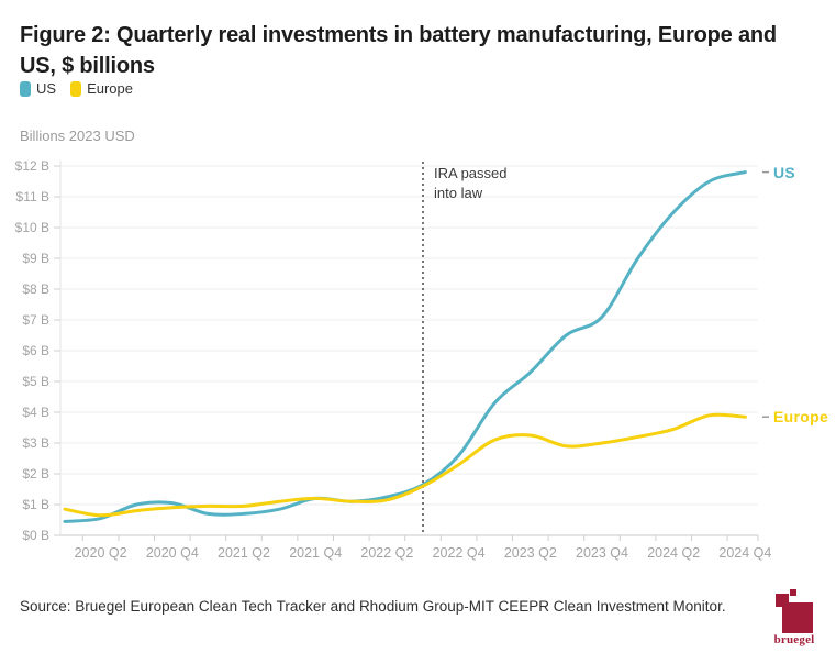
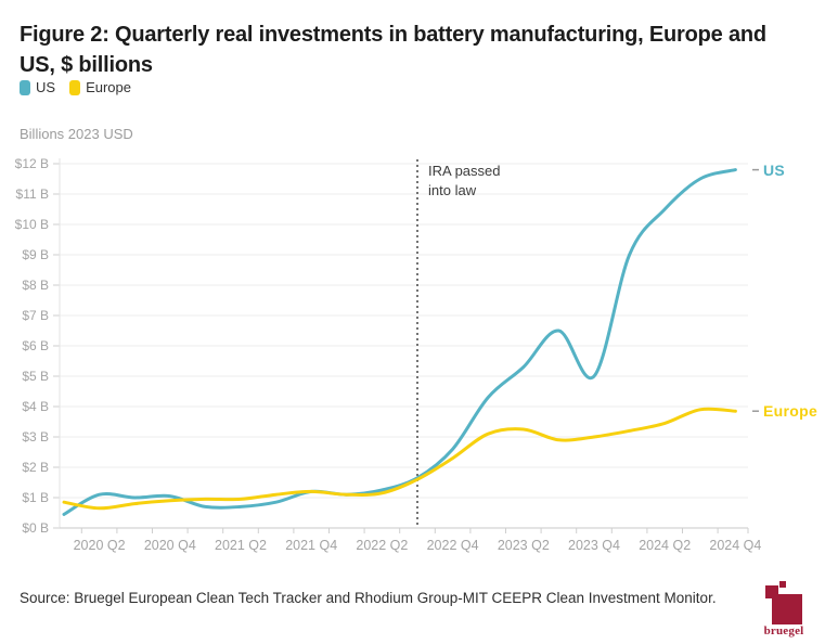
US/2020 Q2: $0.6B -> $1.1B
US/2023 Q4: $7.1B -> $5.0B
